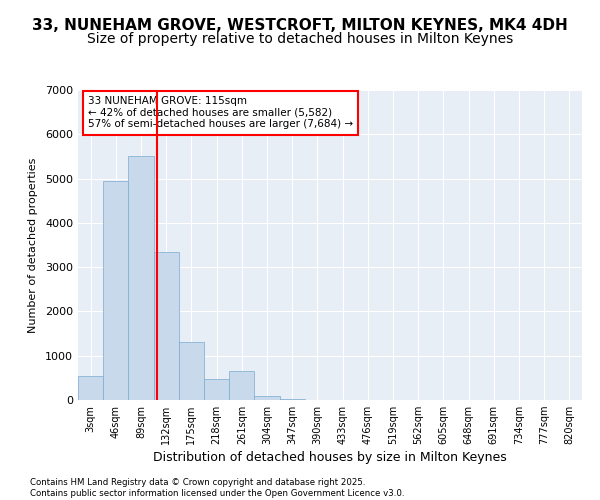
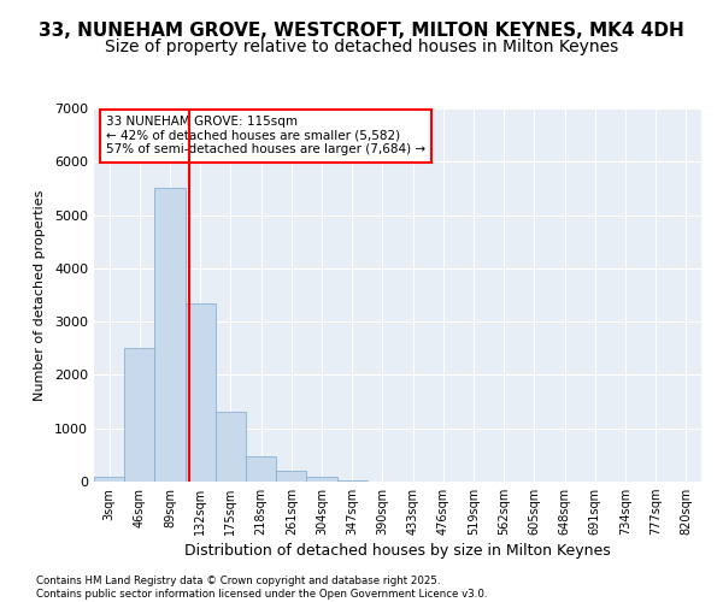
3sqm: 550 -> 80
46sqm: 4950 -> 2500
261sqm: 650 -> 200
